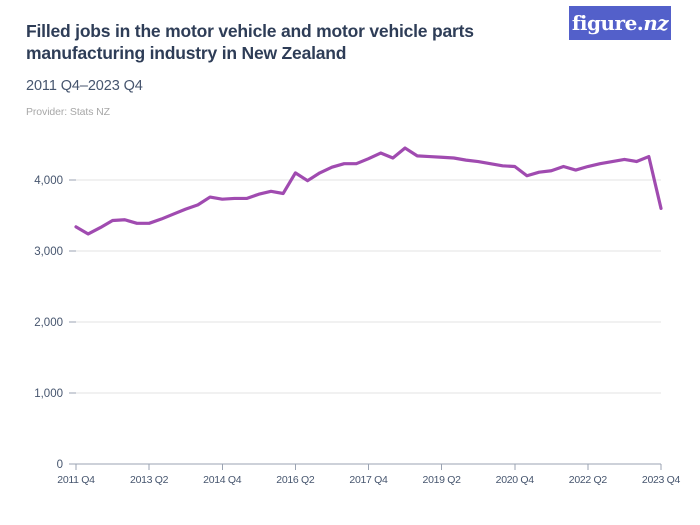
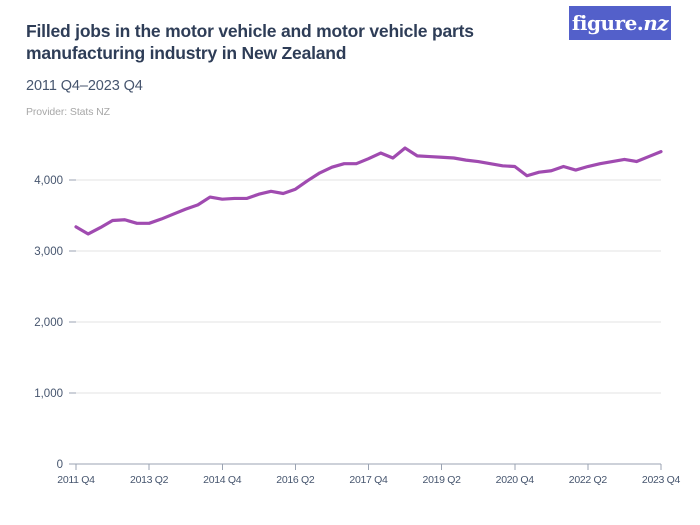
2016 Q2: 4100 -> 3900
2023 Q4: 3600 -> 4400
